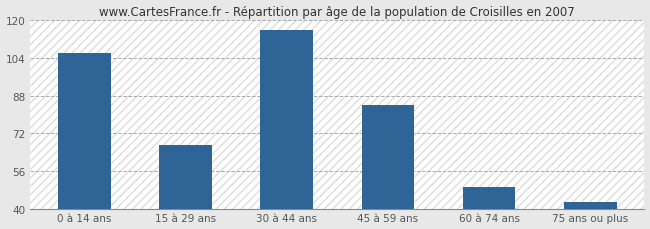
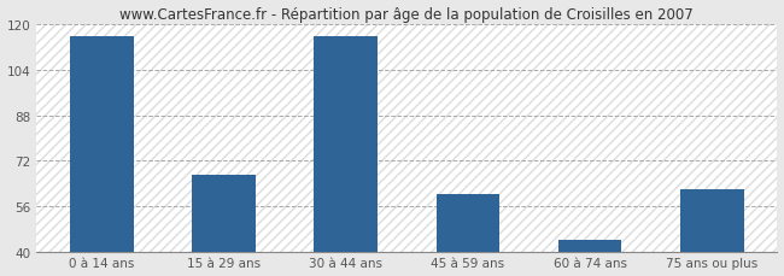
0 à 14 ans: 106 -> 116
45 à 59 ans: 84 -> 60
60 à 74 ans: 49 -> 44
75 ans ou plus: 43 -> 62
